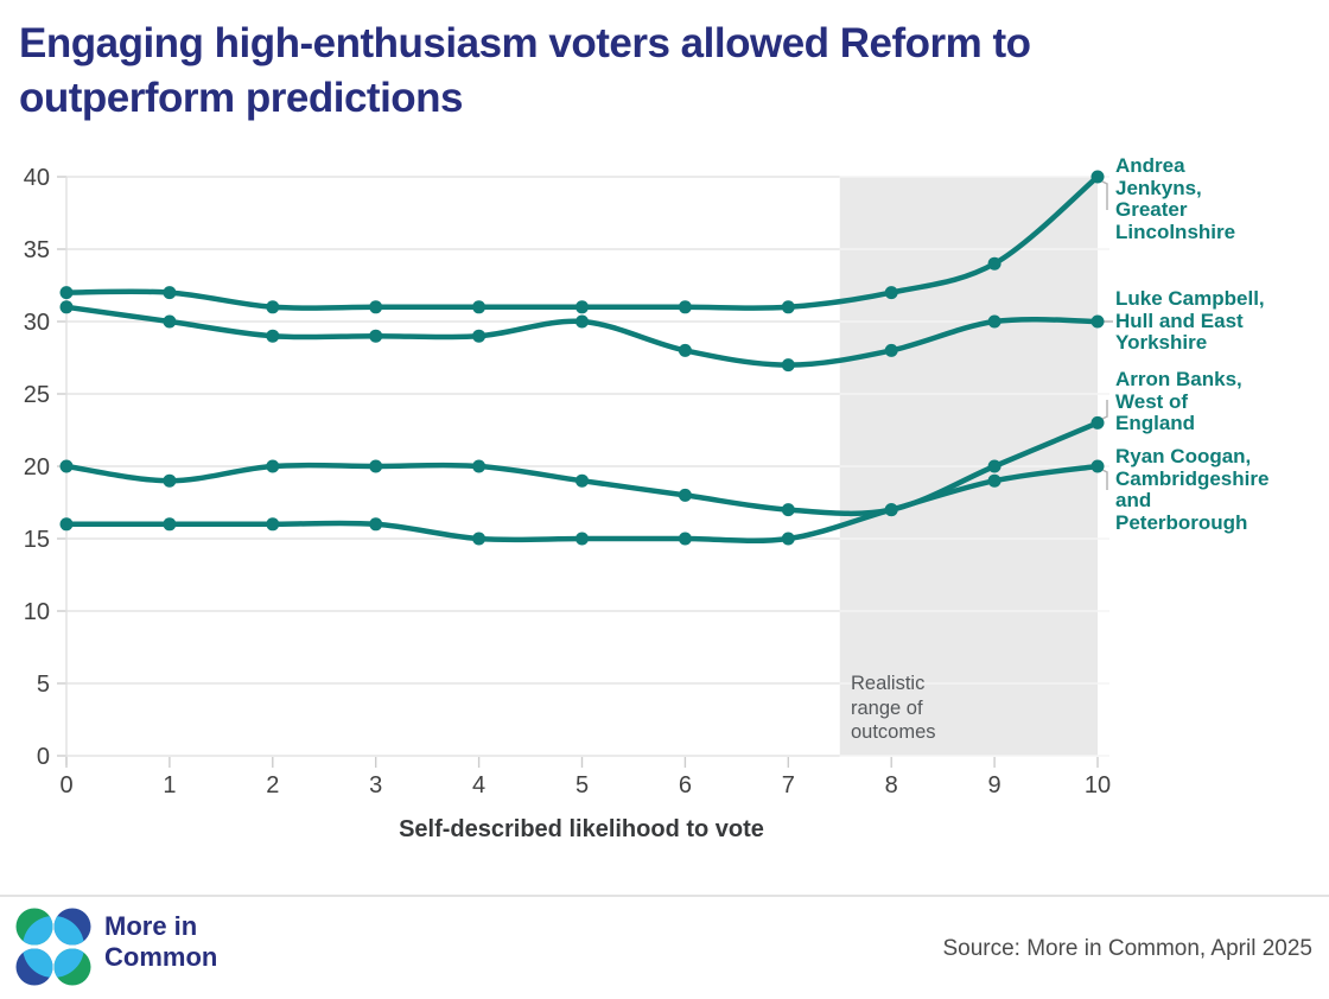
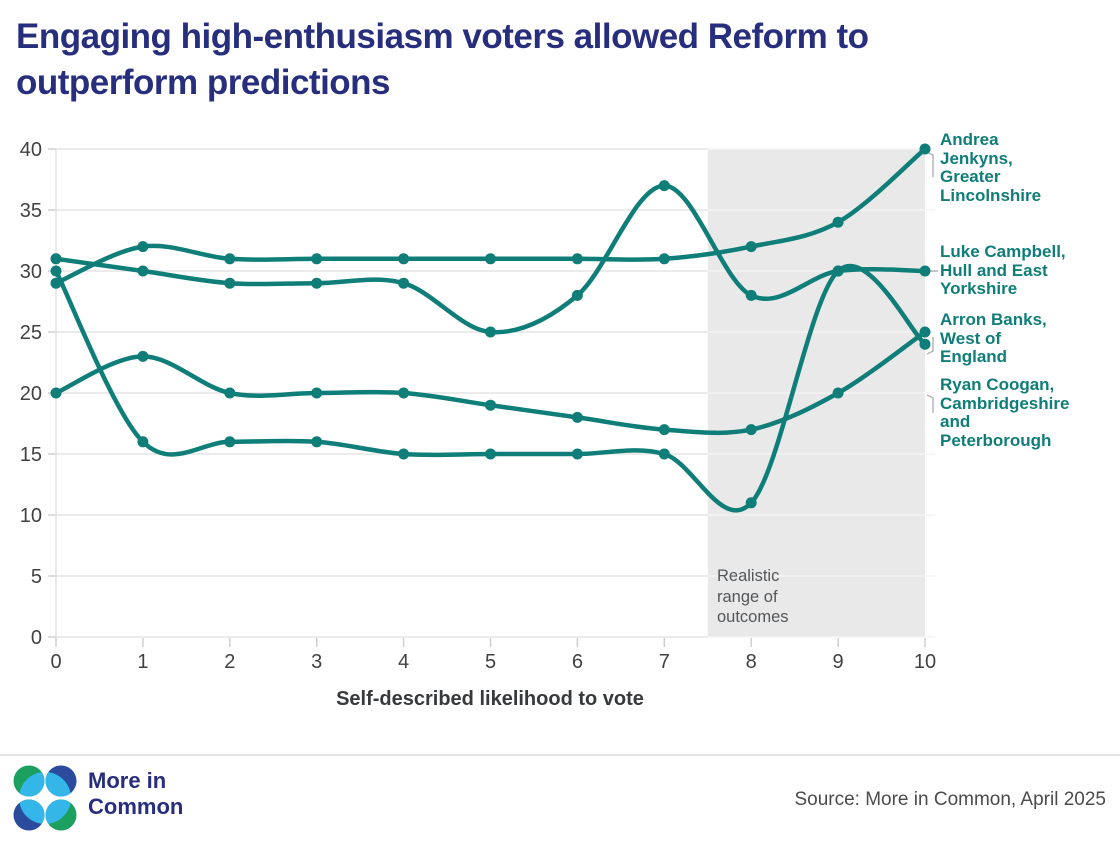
Andrea Jenkyns, Greater Lincolnshire/0: 32 -> 29
Ryan Coogan, Cambridgeshire and Peterborough/0: 16 -> 30
Arron Banks, West of England/1: 19 -> 23
Luke Campbell, Hull and East Yorkshire/5: 30 -> 25
Luke Campbell, Hull and East Yorkshire/7: 27 -> 37
Ryan Coogan, Cambridgeshire and Peterborough/8: 17 -> 11
Ryan Coogan, Cambridgeshire and Peterborough/9: 19 -> 30
Arron Banks, West of England/10: 23 -> 25
Ryan Coogan, Cambridgeshire and Peterborough/10: 20 -> 24
